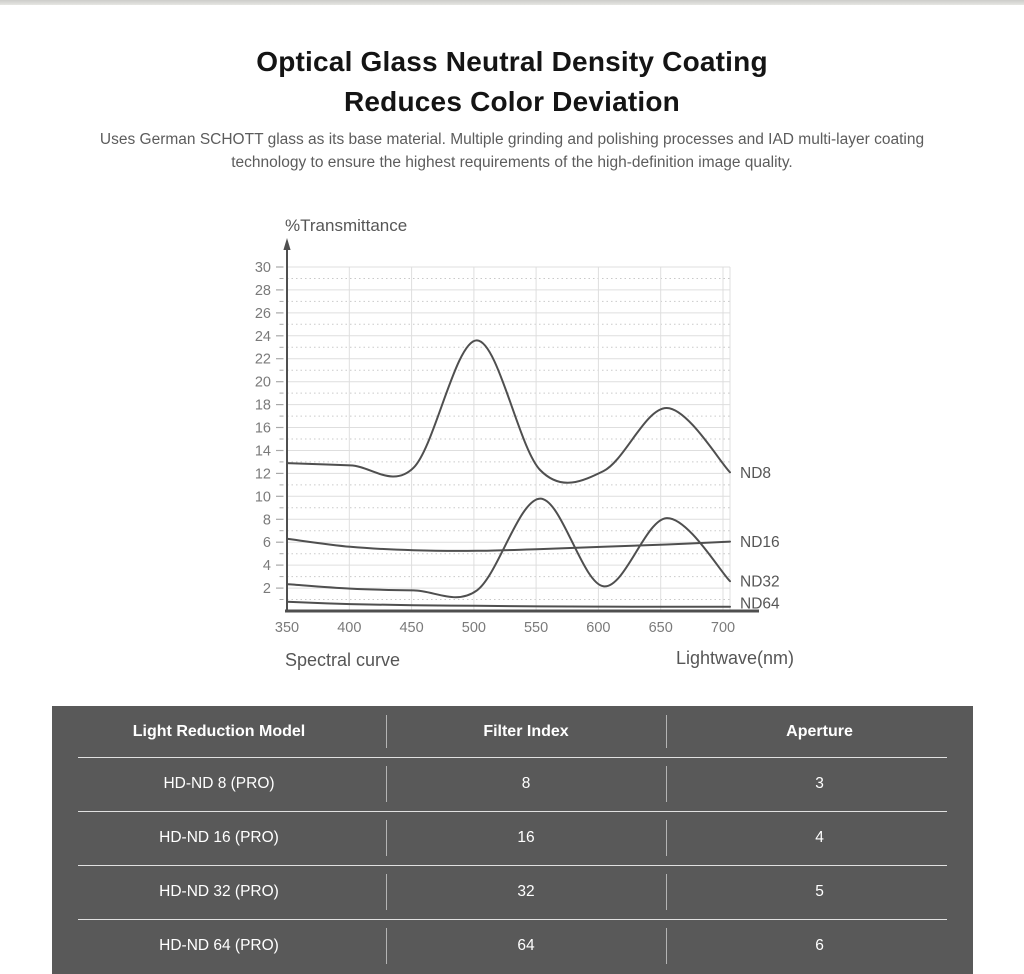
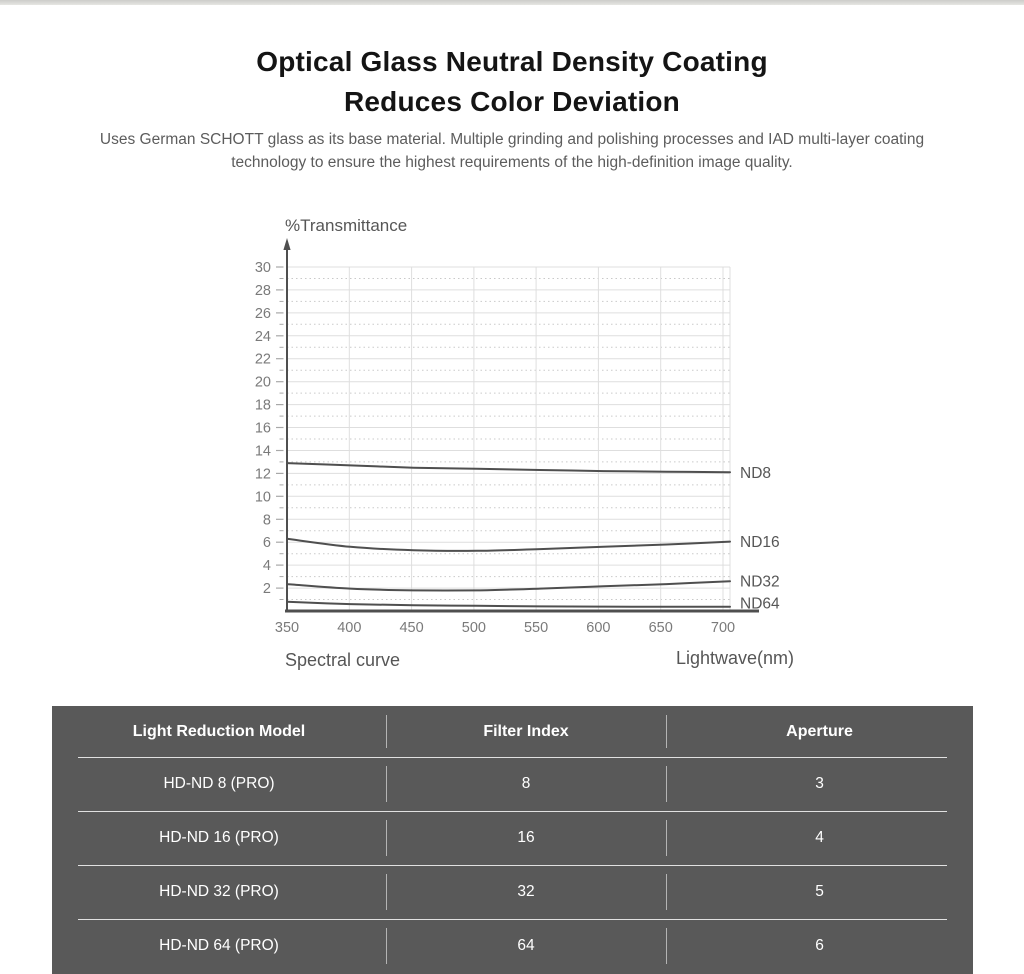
ND8/500: 23.6 -> 12.4
ND32/550: 9.8 -> 1.9
ND8/650: 17.7 -> 12.2
ND32/650: 8.1 -> 2.4
